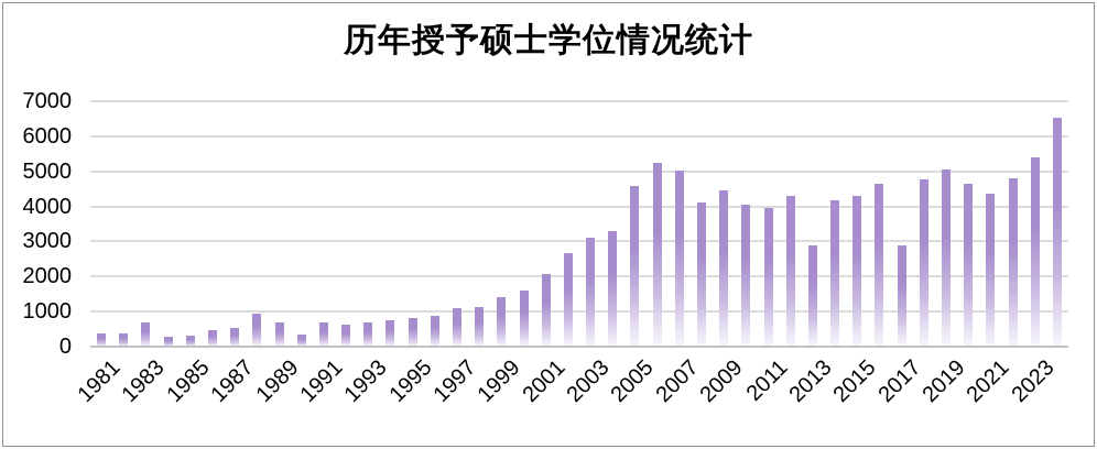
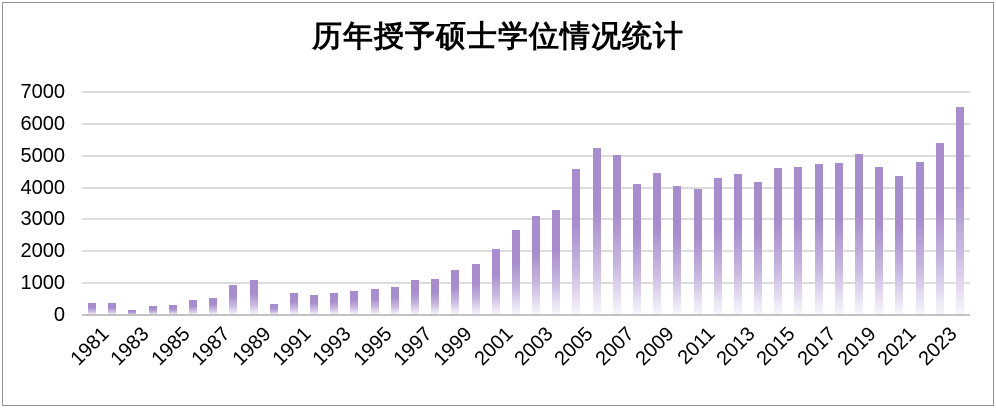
1983: 700 -> 200
1989: 700 -> 1100
2013: 2900 -> 4400
2015: 4300 -> 4600
2017: 2900 -> 4700
